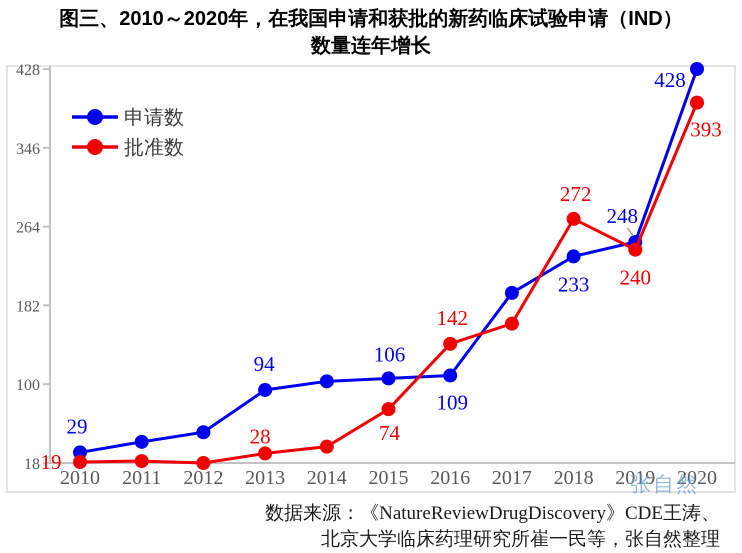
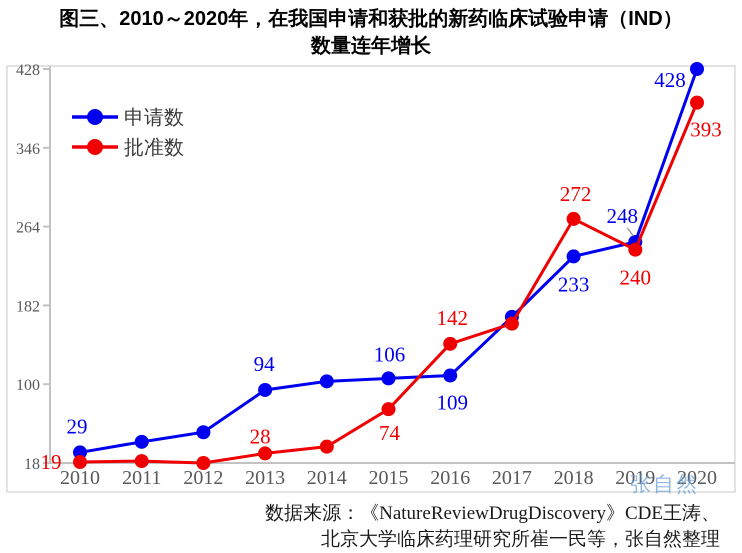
申请数/2017: 200 -> 170
